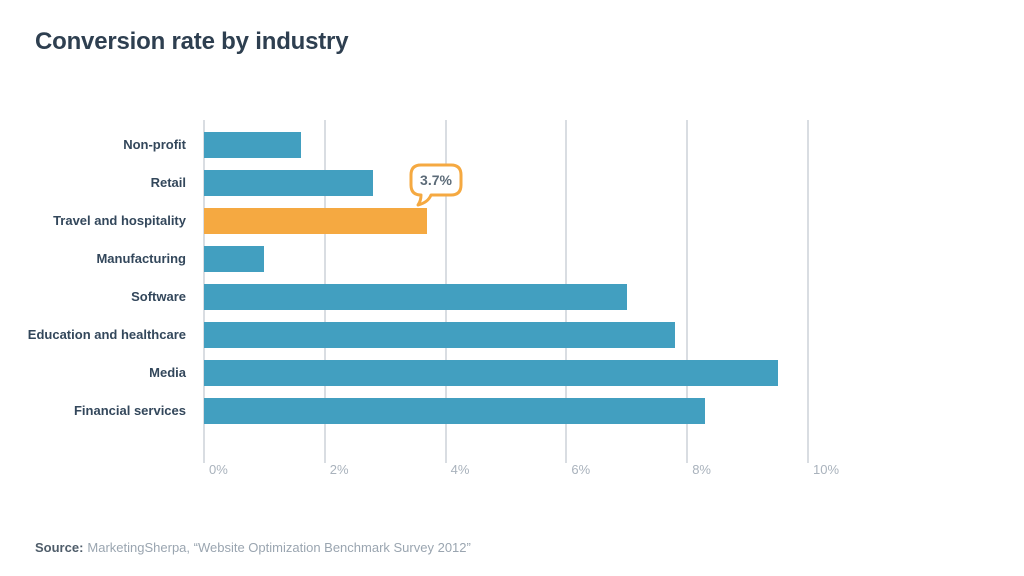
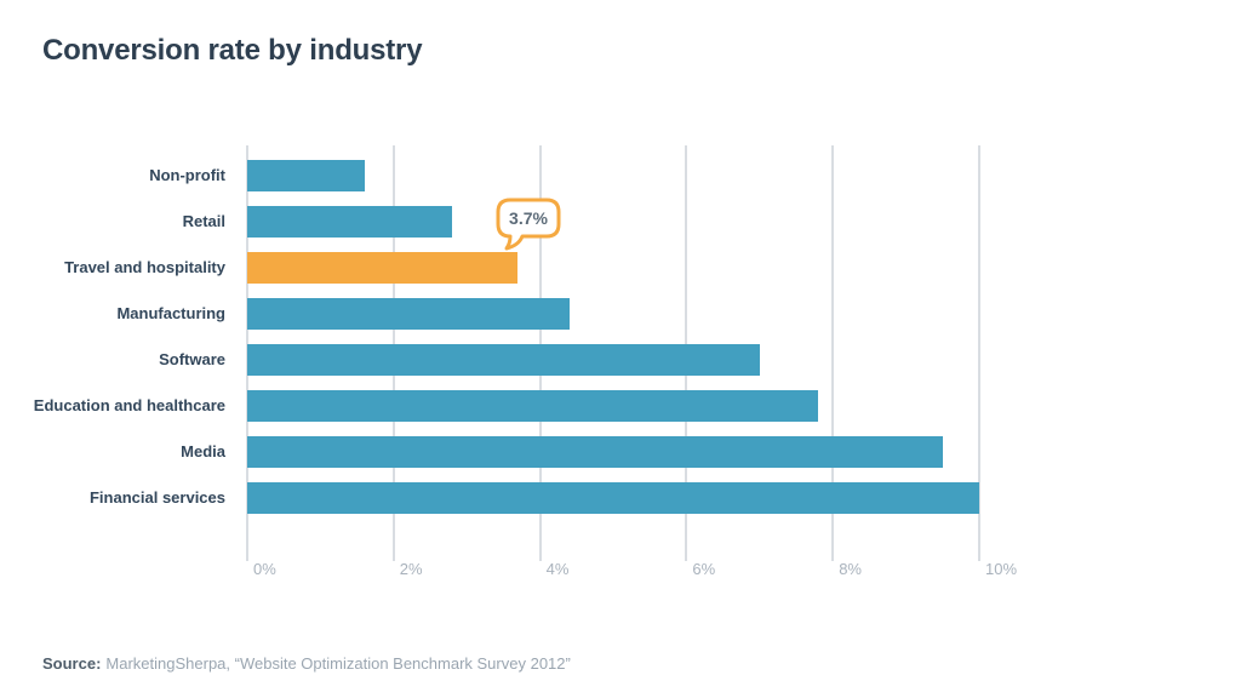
Manufacturing: 1.0% -> 4.4%
Financial services: 8.3% -> 10.0%
